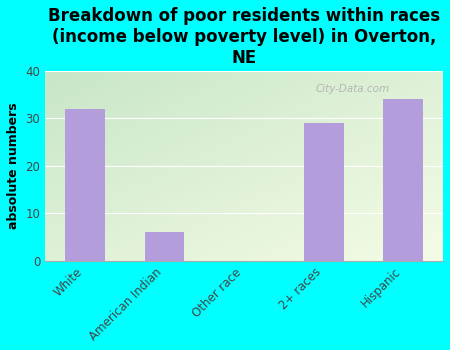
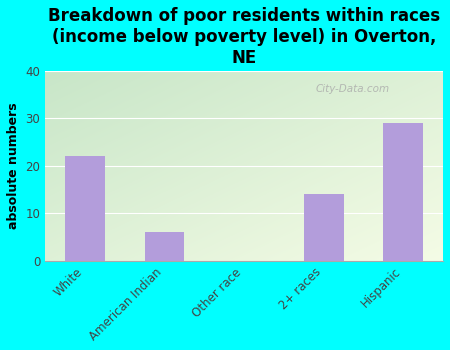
White: 32 -> 22
2+ races: 29 -> 14
Hispanic: 34 -> 29
